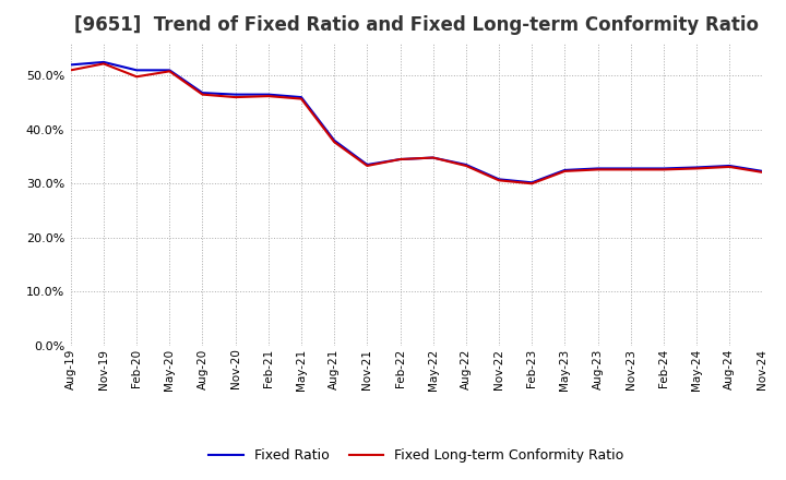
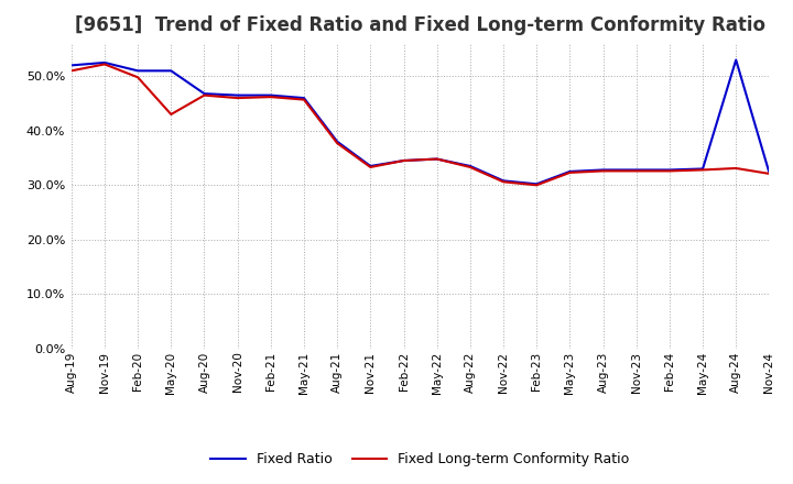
Fixed Long-term Conformity Ratio/May-20: 50.8% -> 43.0%
Fixed Ratio/Aug-24: 33.3% -> 53.0%
